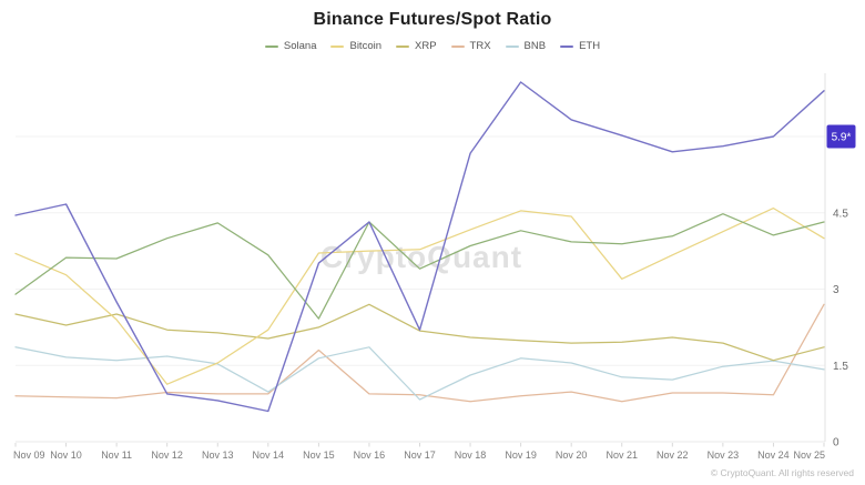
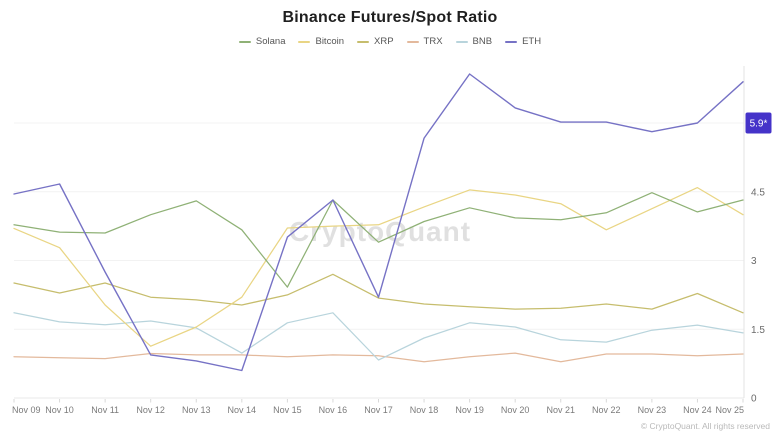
Solana/Nov 09: 2.9 -> 3.8
Bitcoin/Nov 11: 2.4 -> 2.0
TRX/Nov 15: 1.8 -> 0.9
Bitcoin/Nov 21: 3.2 -> 4.2
ETH/Nov 22: 5.7 -> 6.0
XRP/Nov 24: 1.6 -> 2.3
TRX/Nov 25: 2.7 -> 1.0
